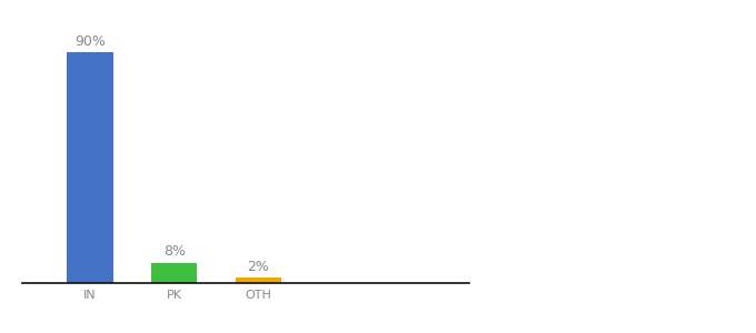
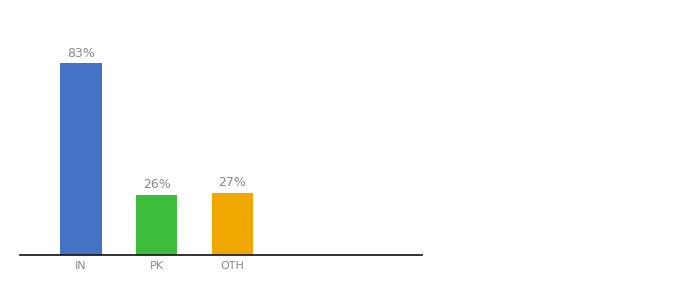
IN: 90% -> 83%
PK: 8% -> 26%
OTH: 2% -> 27%
